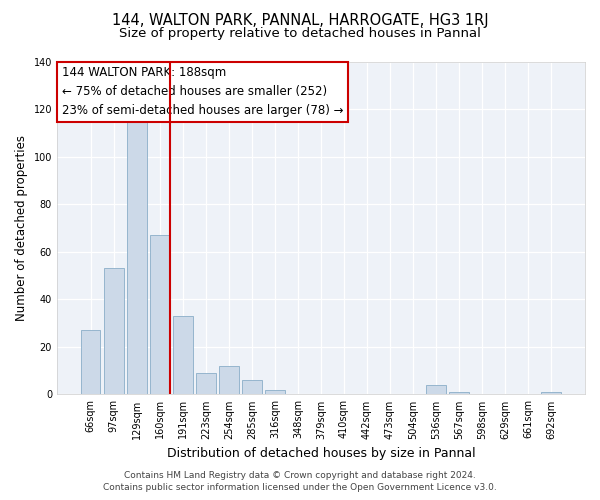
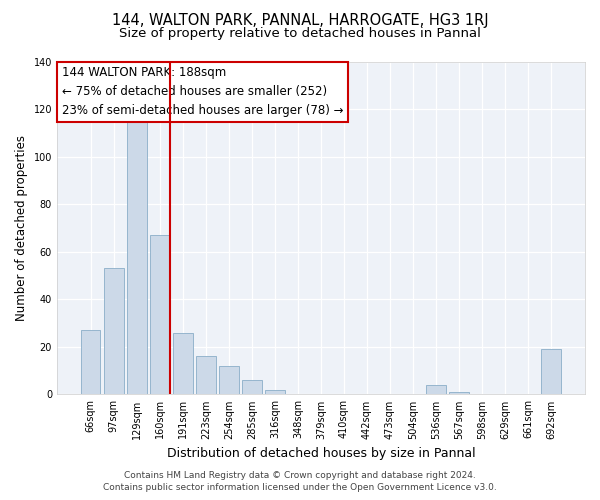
191sqm: 33 -> 26
223sqm: 9 -> 16
692sqm: 1 -> 19
